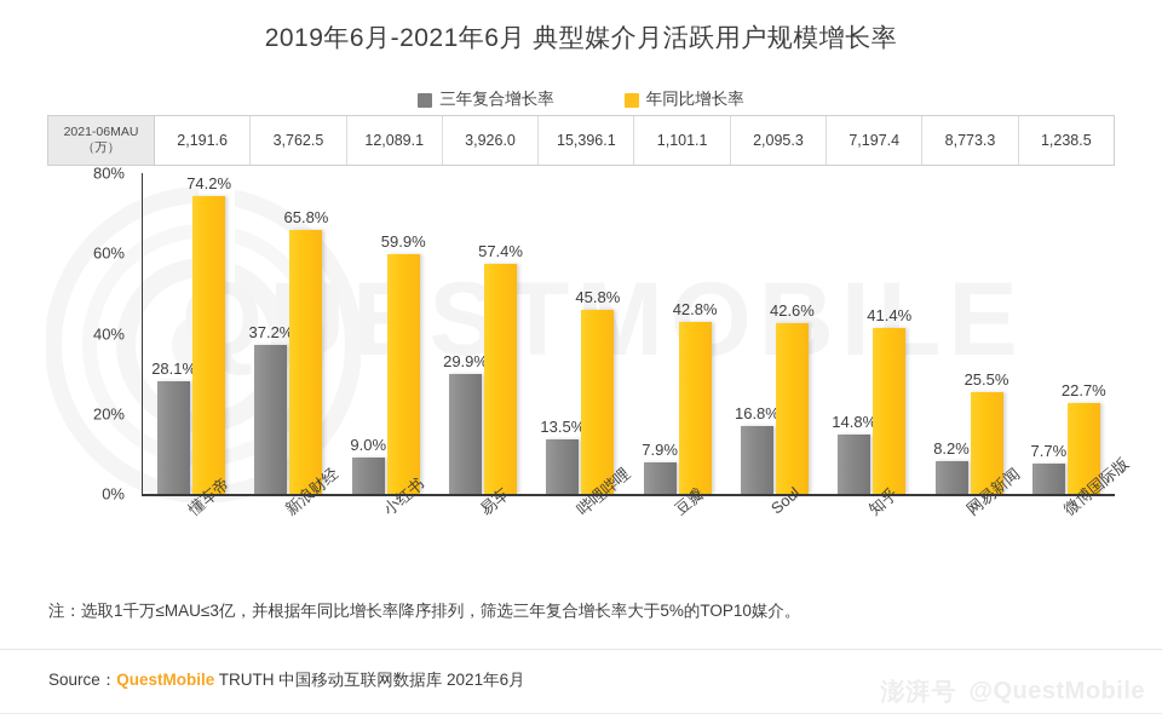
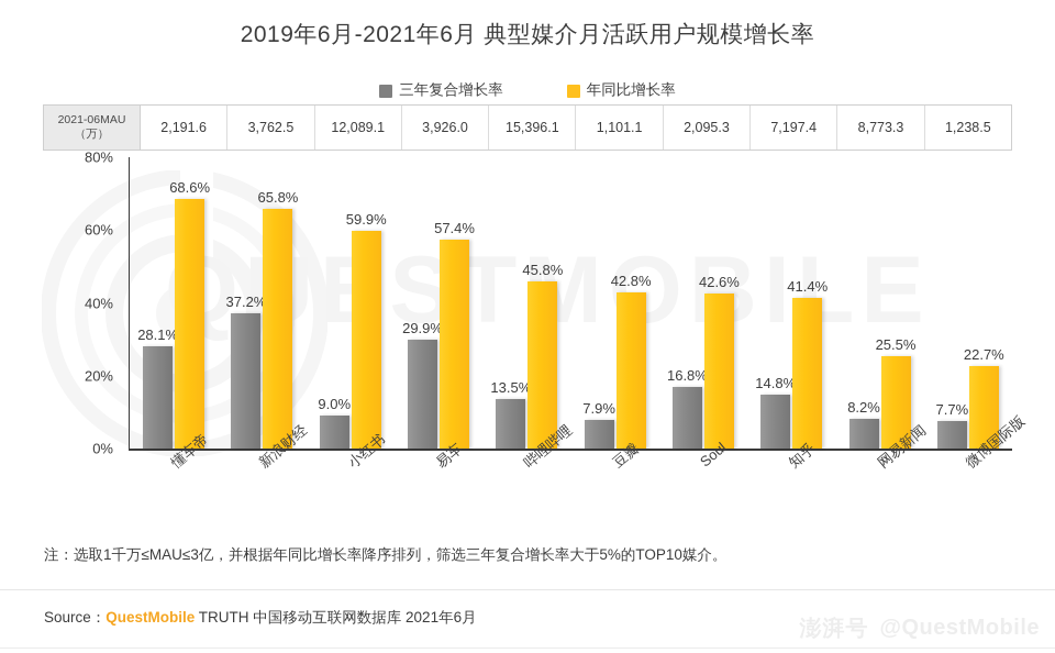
年同比增长率/懂车帝: 74.2% -> 68.6%
